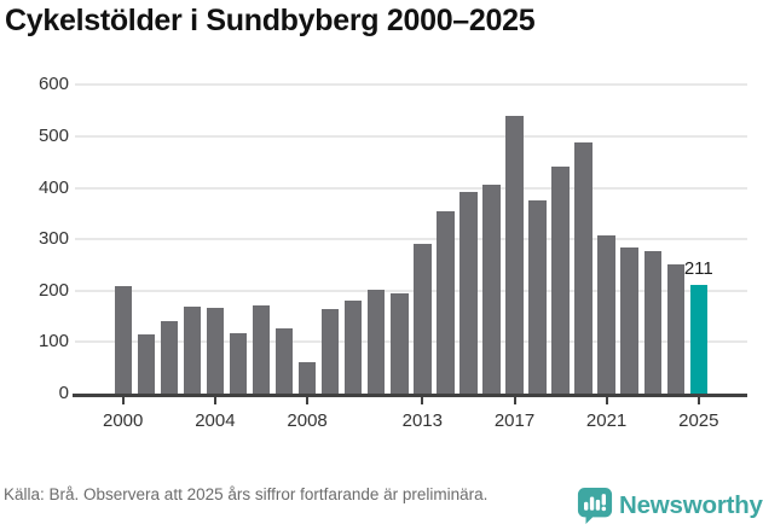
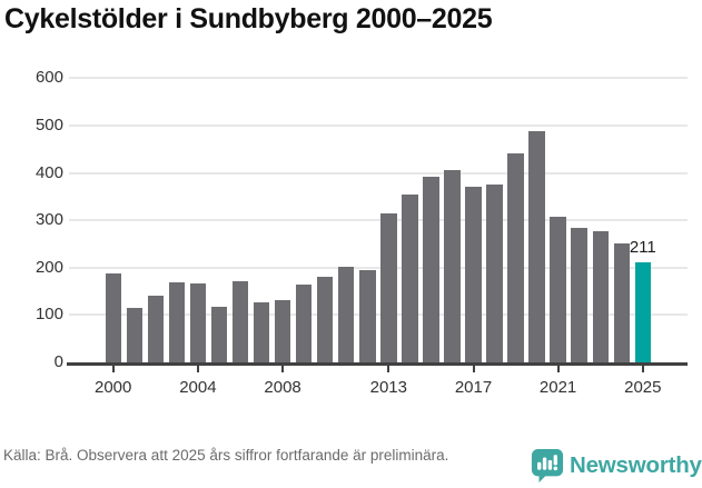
2000: 210 -> 190
2008: 60 -> 130
2013: 290 -> 310
2017: 540 -> 370
